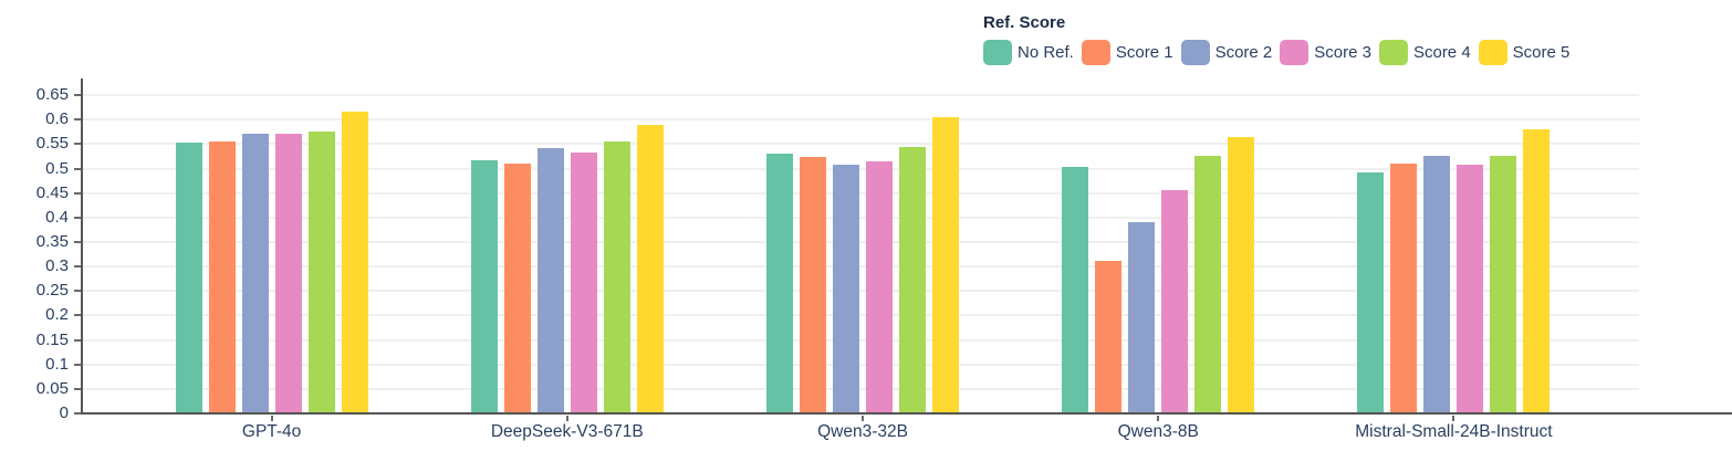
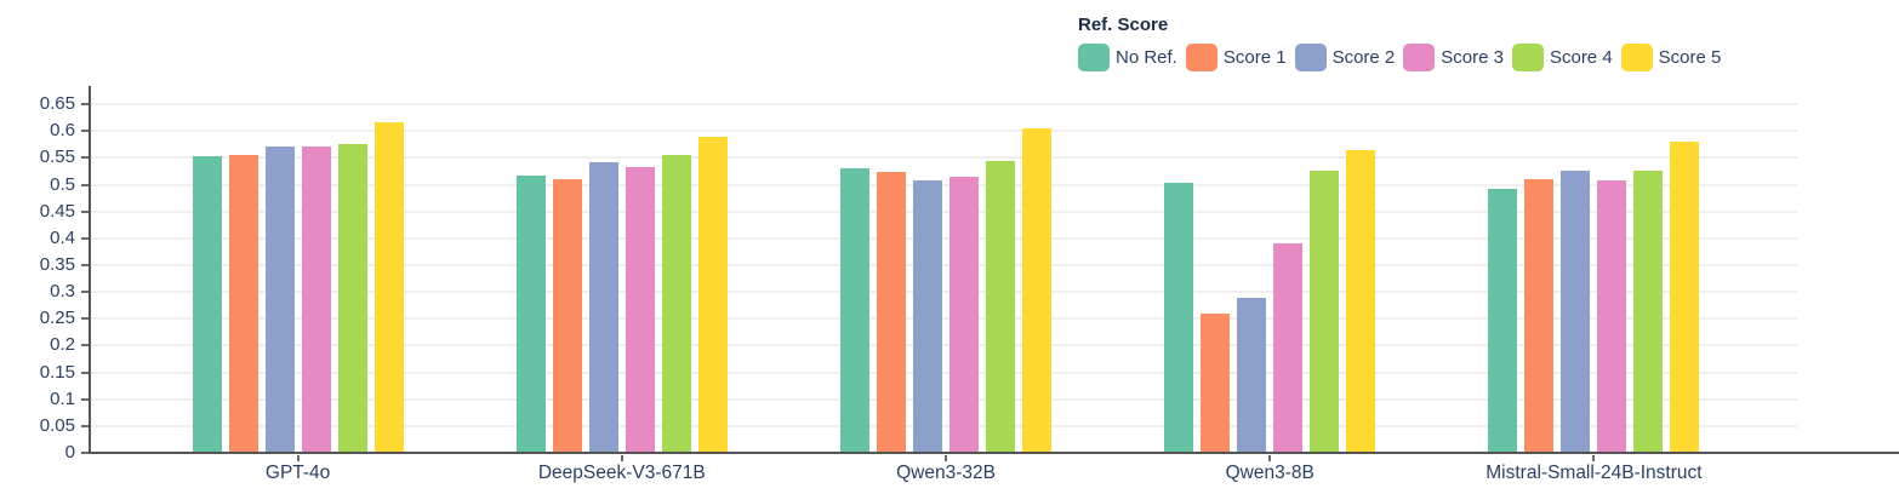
Score 1/Qwen3-8B: 0.31 -> 0.26
Score 2/Qwen3-8B: 0.39 -> 0.29
Score 3/Qwen3-8B: 0.46 -> 0.39
